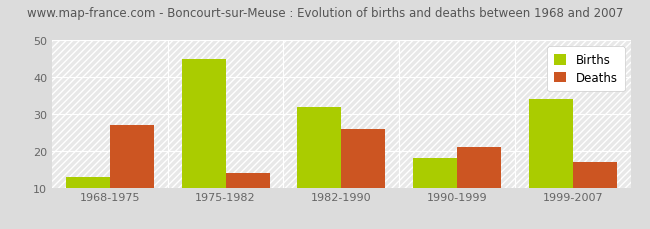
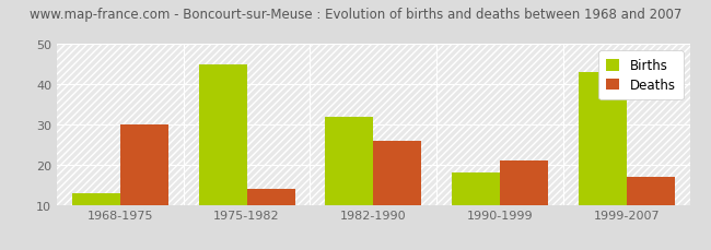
Deaths/1968-1975: 27 -> 30
Births/1999-2007: 34 -> 43
